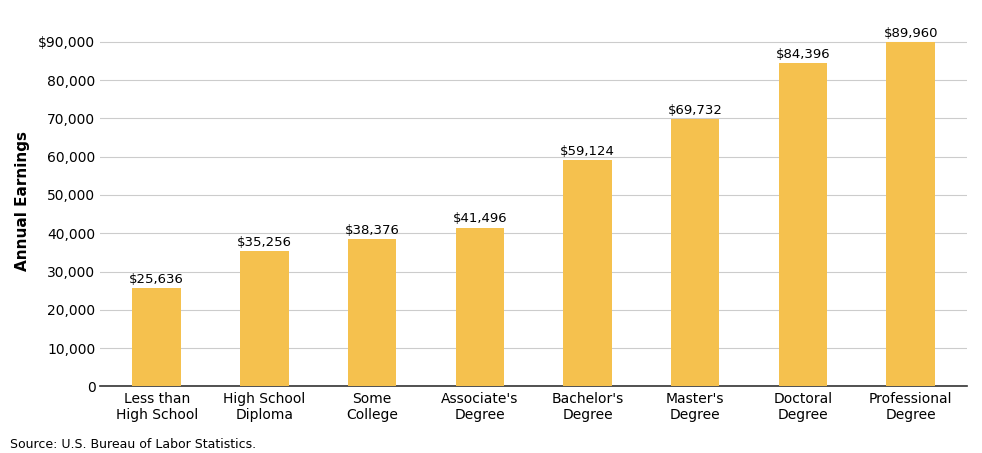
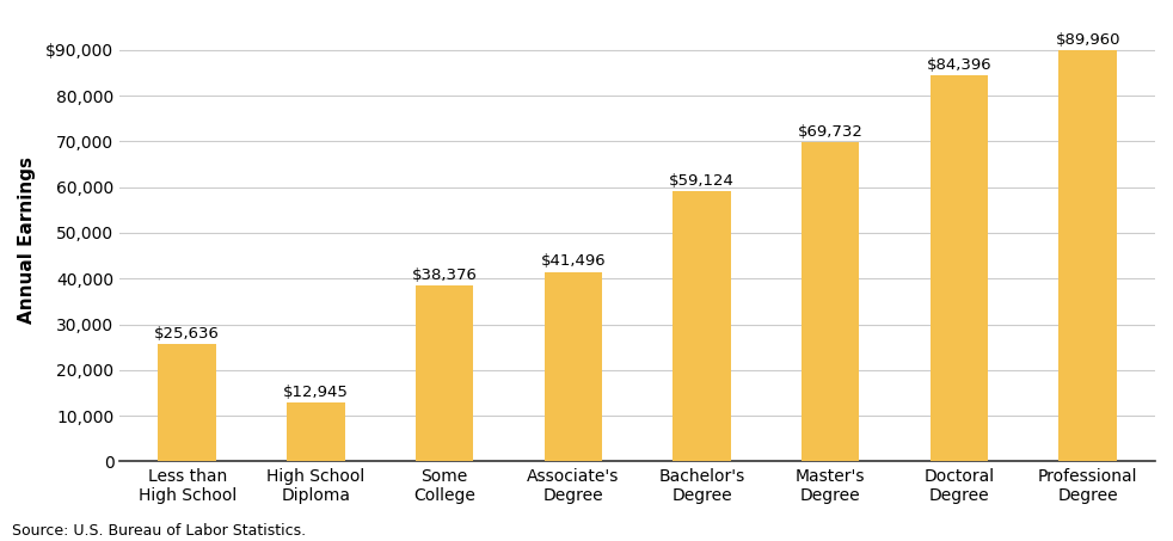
High School Diploma: $35,256 -> $12,945
